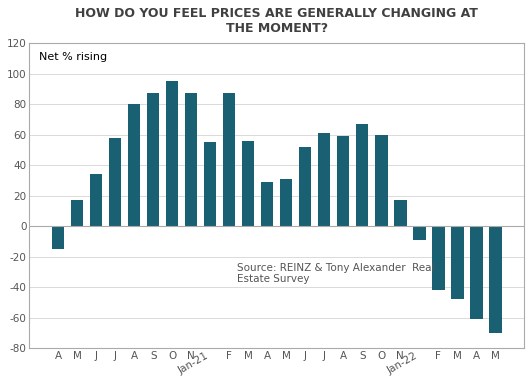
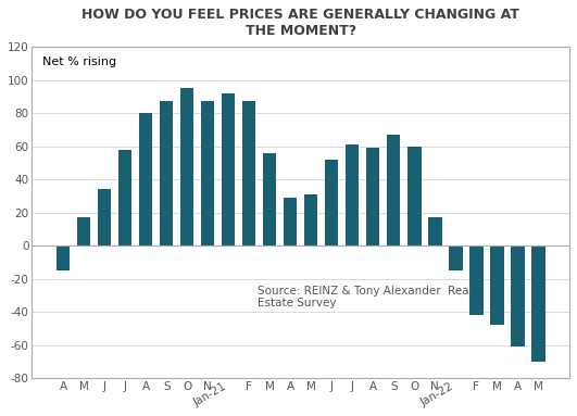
Jan-21: 55 -> 92
Jan-22: -9 -> -15
